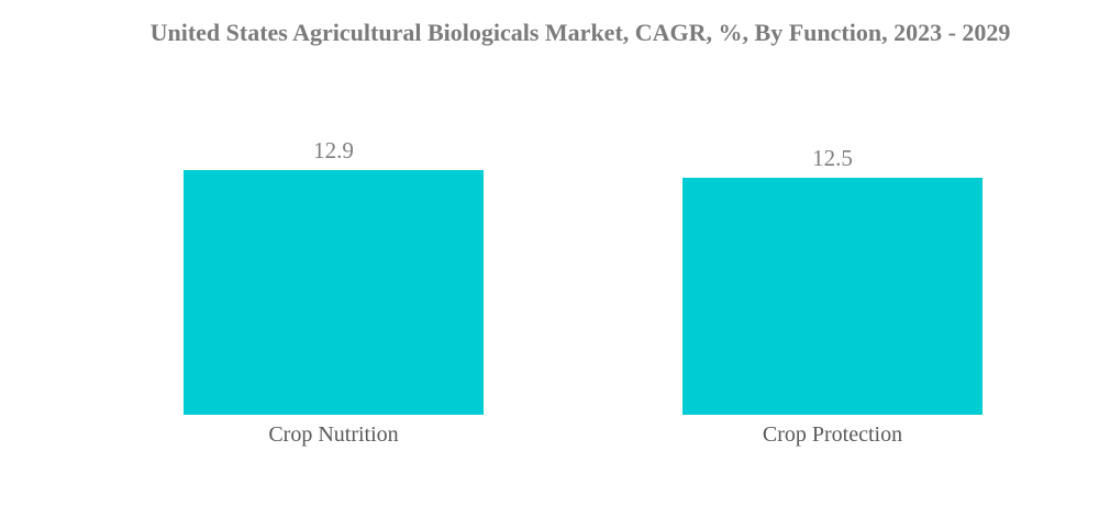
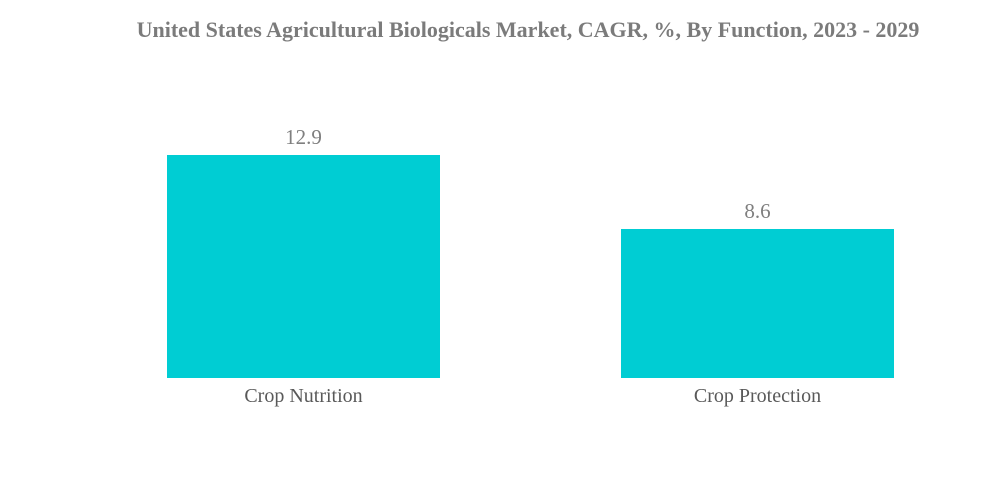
Crop Protection: 12.5 -> 8.6
